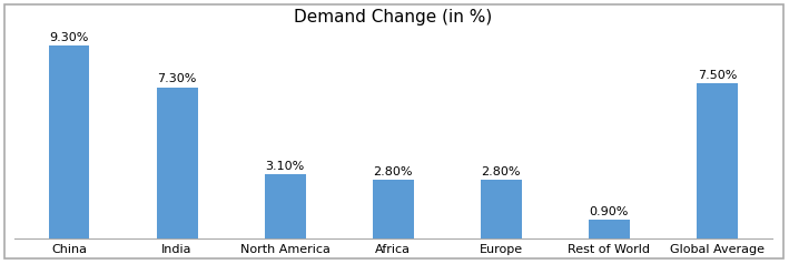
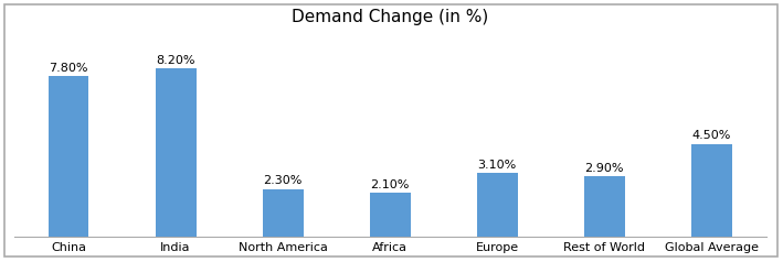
China: 9.30% -> 7.80%
India: 7.30% -> 8.20%
North America: 3.10% -> 2.30%
Africa: 2.80% -> 2.10%
Europe: 2.80% -> 3.10%
Rest of World: 0.90% -> 2.90%
Global Average: 7.50% -> 4.50%
